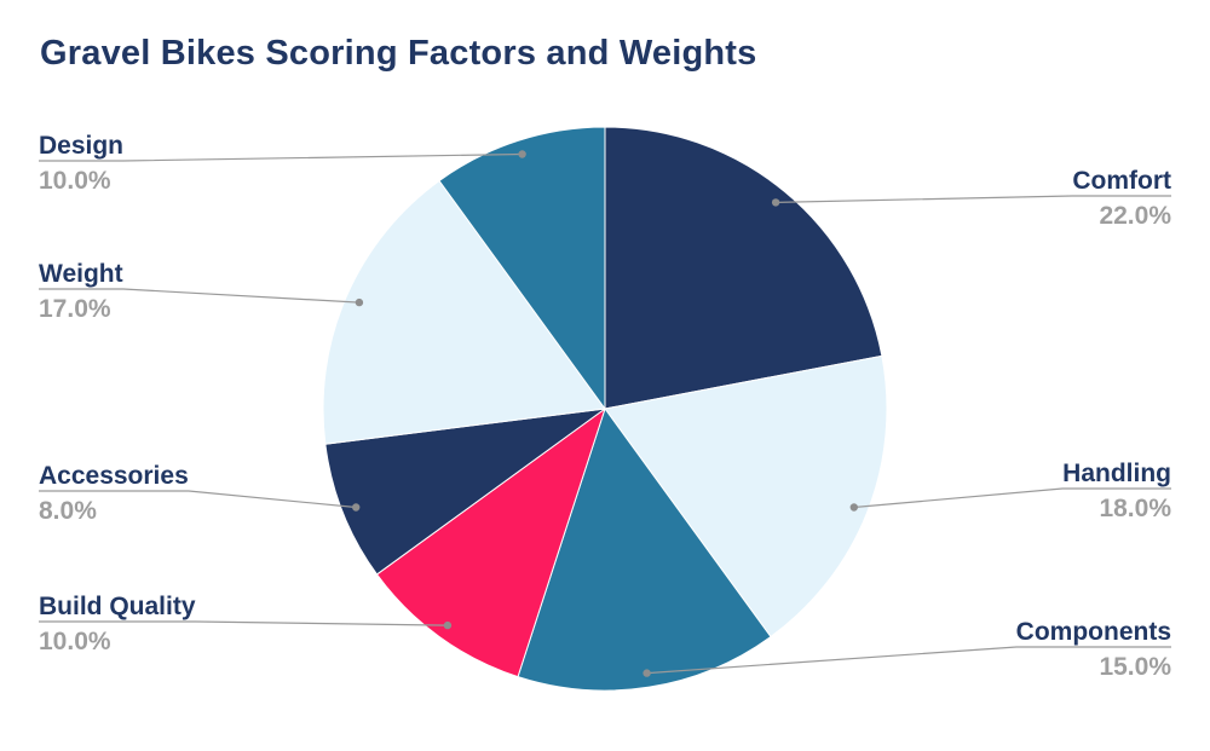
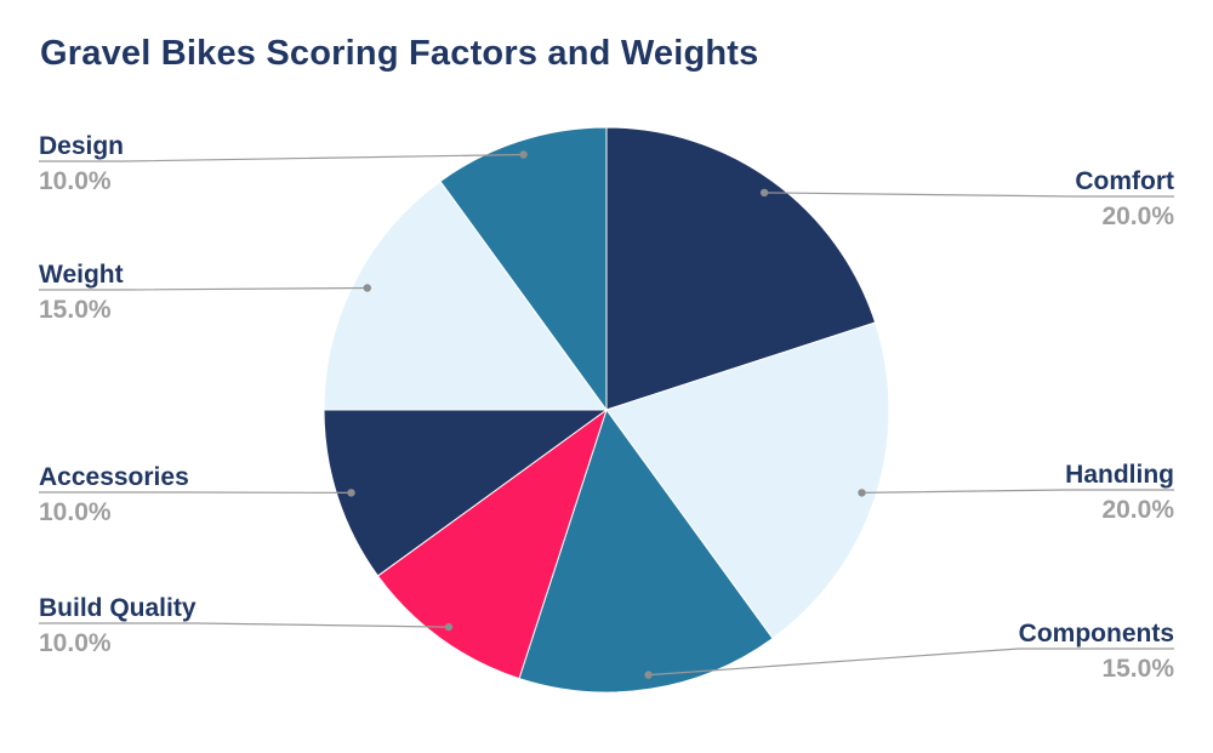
Comfort: 22.0% -> 20.0%
Handling: 18.0% -> 20.0%
Accessories: 8.0% -> 10.0%
Weight: 17.0% -> 15.0%
